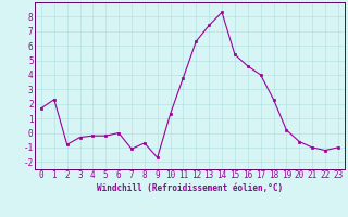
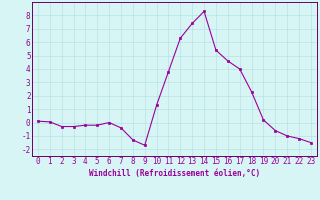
0: 1.7 -> 0.1
1: 2.3 -> 0.1
2: -0.8 -> -0.3
7: -1.1 -> -0.4
8: -0.7 -> -1.3
23: -1.0 -> -1.5
